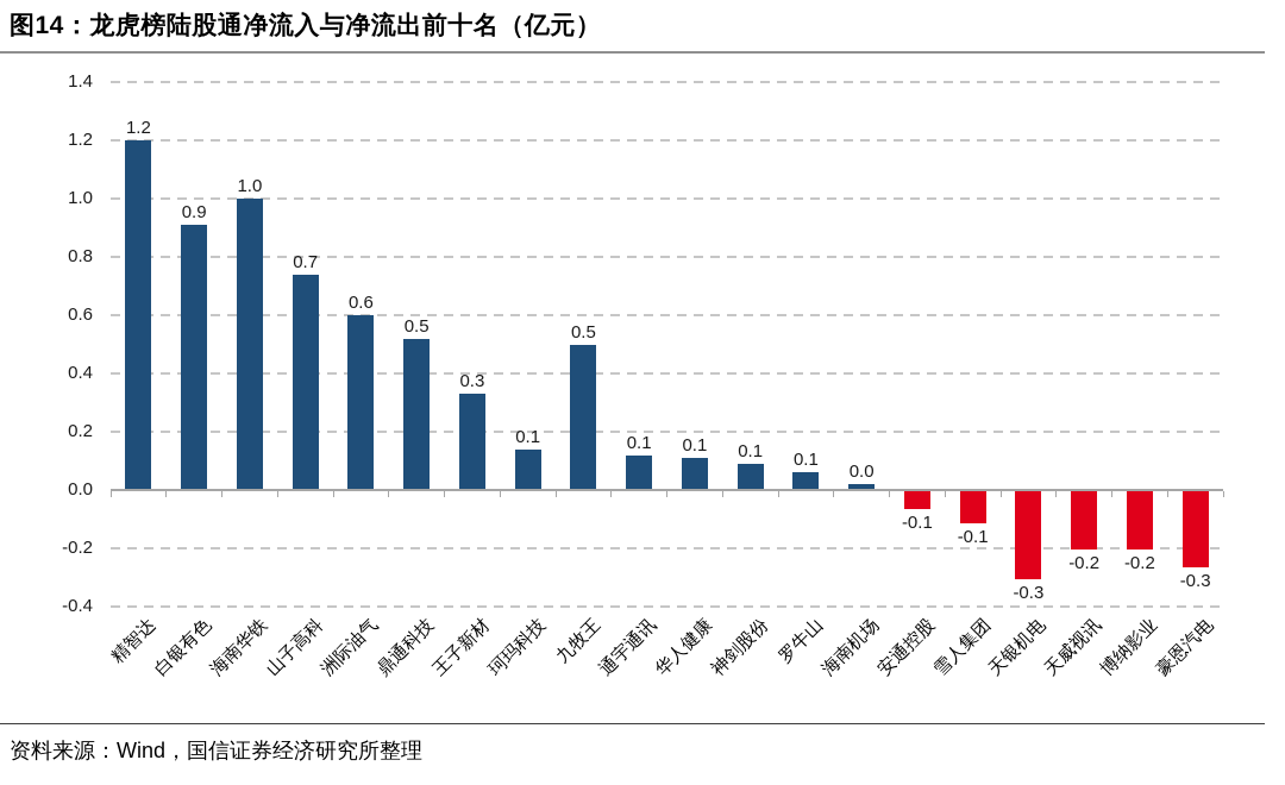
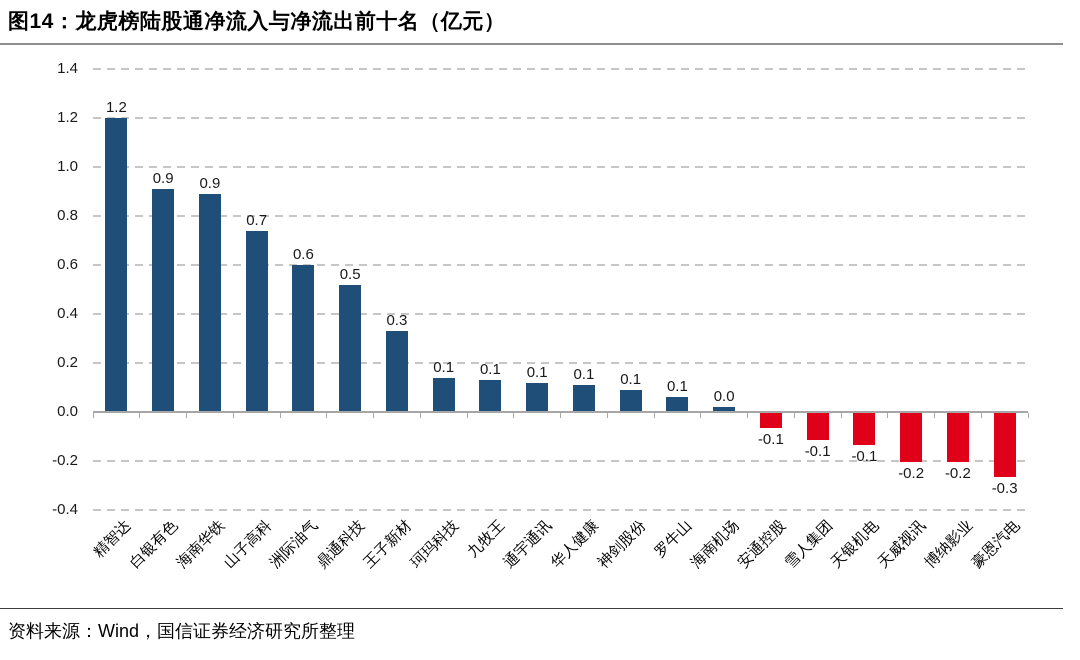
海南华铁: 1.0 -> 0.9
九牧王: 0.5 -> 0.1
天银机电: -0.3 -> -0.1
